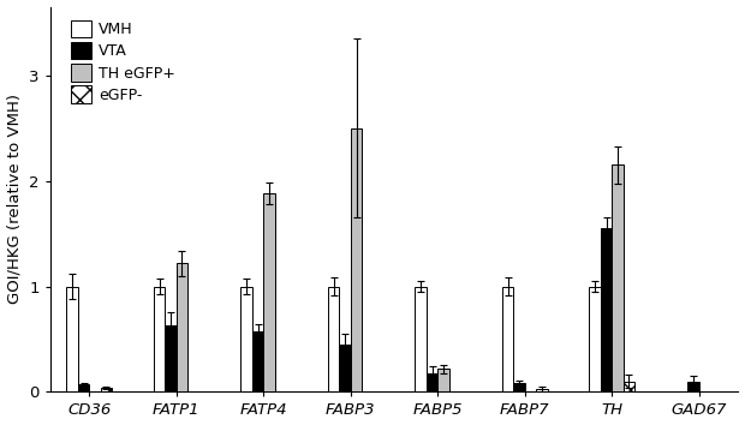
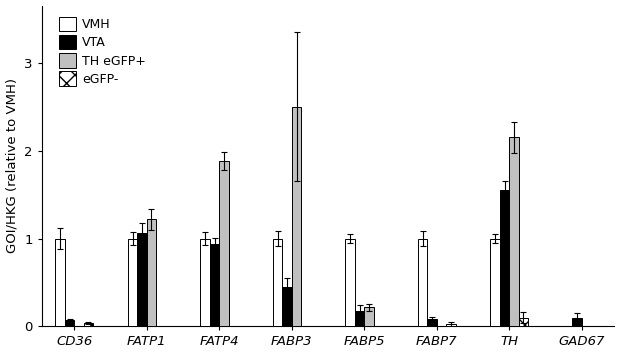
VTA/FATP1: 0.63 -> 1.06
VTA/FATP4: 0.57 -> 0.94
